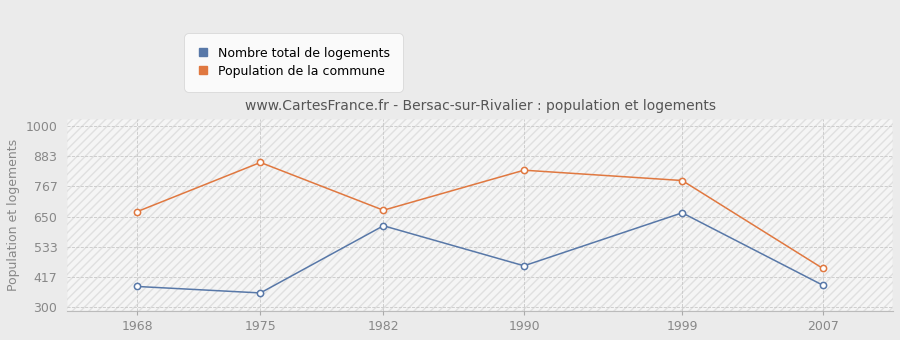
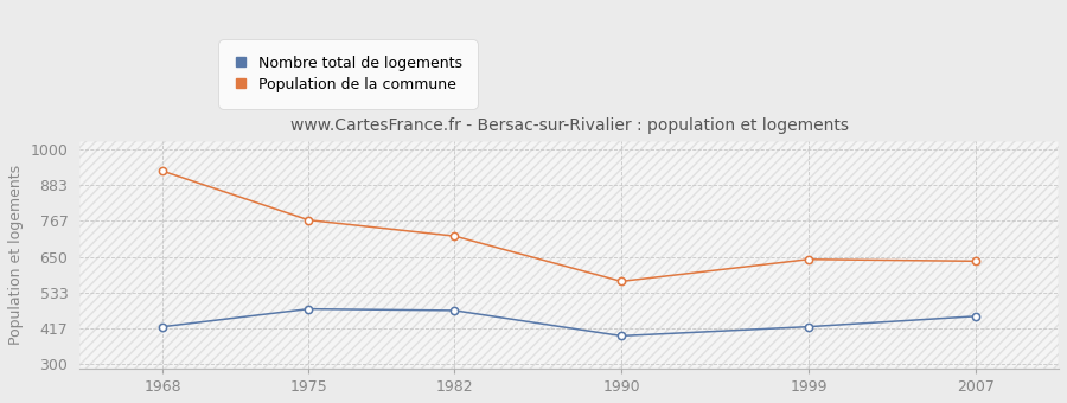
Nombre total de logements/1968: 380 -> 422
Population de la commune/1968: 670 -> 930
Nombre total de logements/1975: 355 -> 480
Population de la commune/1975: 860 -> 770
Nombre total de logements/1982: 615 -> 475
Population de la commune/1982: 675 -> 718
Nombre total de logements/1990: 460 -> 392
Population de la commune/1990: 830 -> 570
Nombre total de logements/1999: 665 -> 422
Population de la commune/1999: 790 -> 642
Nombre total de logements/2007: 385 -> 456
Population de la commune/2007: 450 -> 636
